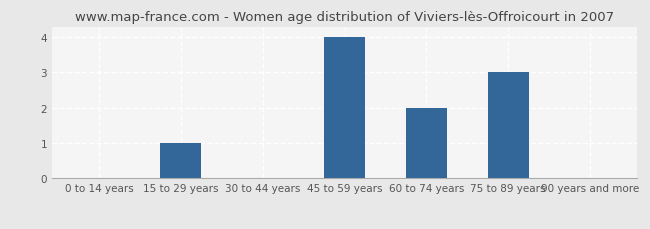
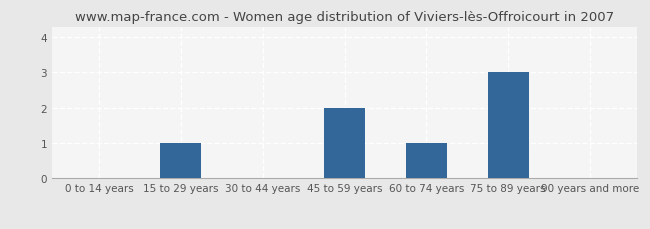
45 to 59 years: 4 -> 2
60 to 74 years: 2 -> 1
